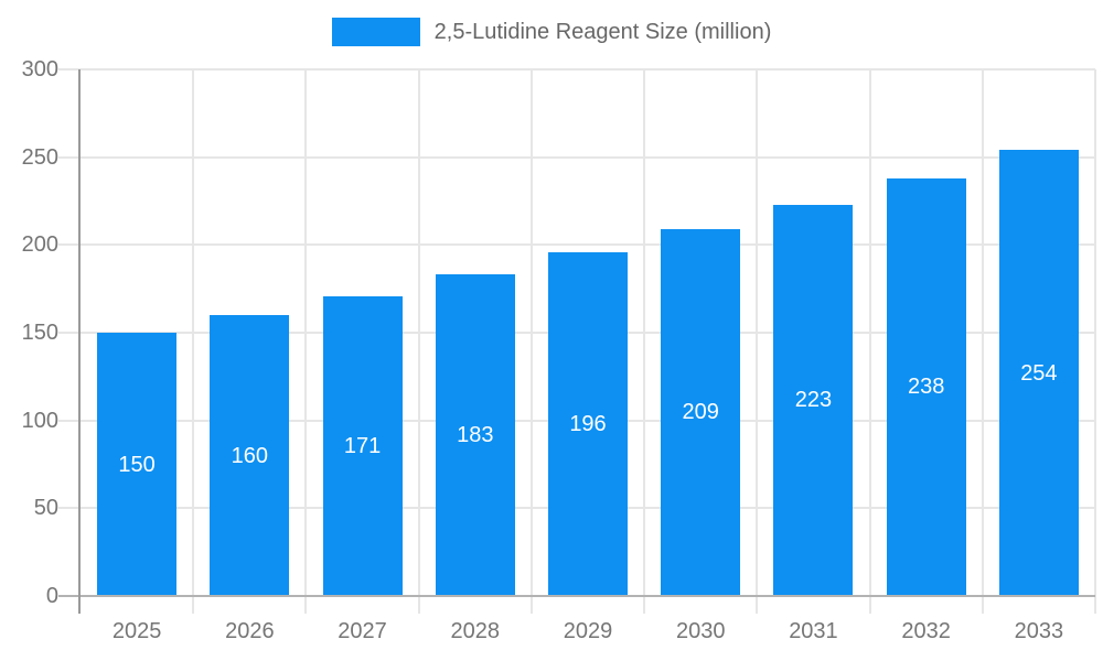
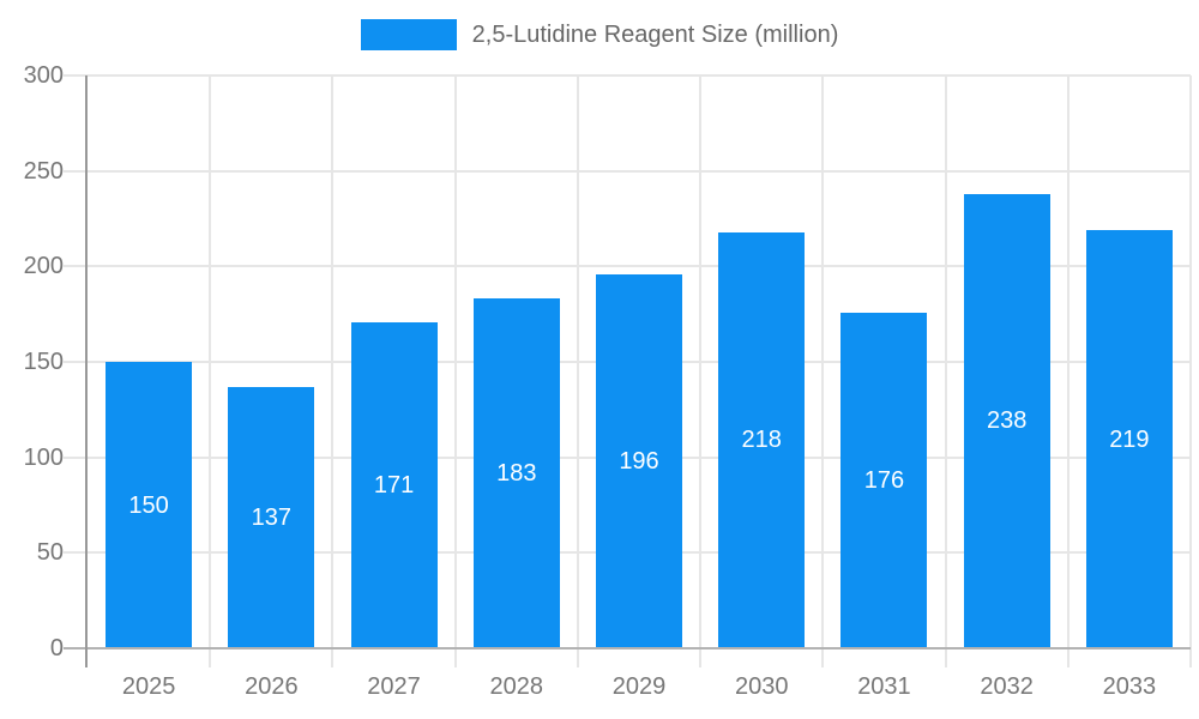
2026: 160 -> 137
2030: 209 -> 218
2031: 223 -> 176
2033: 254 -> 219
